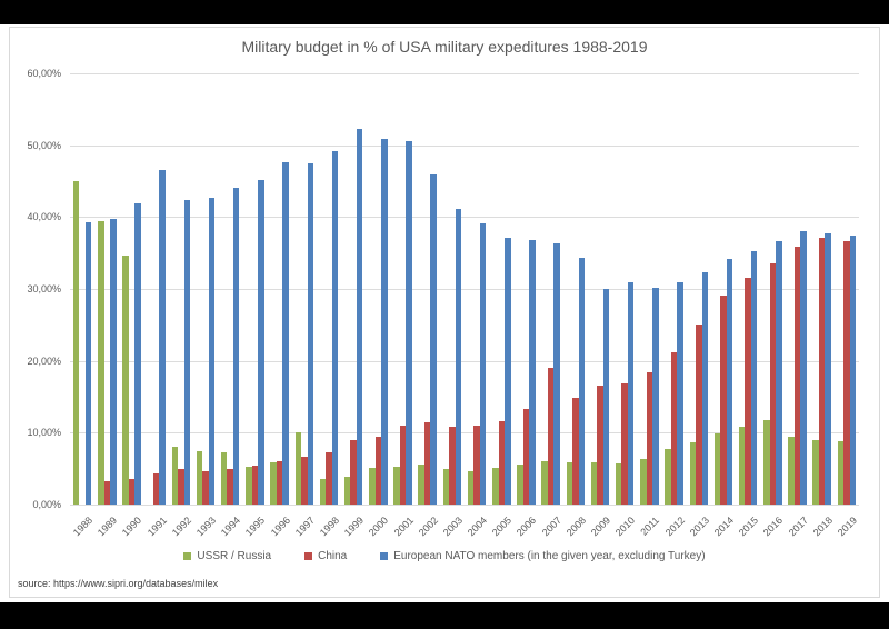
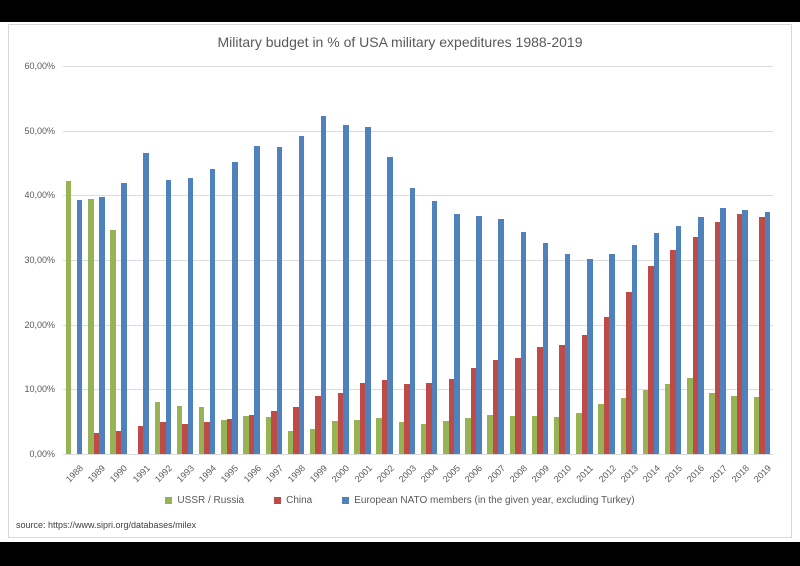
USSR / Russia/1988: 45% -> 42%
USSR / Russia/1997: 10% -> 6%
China/2007: 19% -> 14%
European NATO members (in the given year, excluding Turkey)/2009: 30% -> 33%
